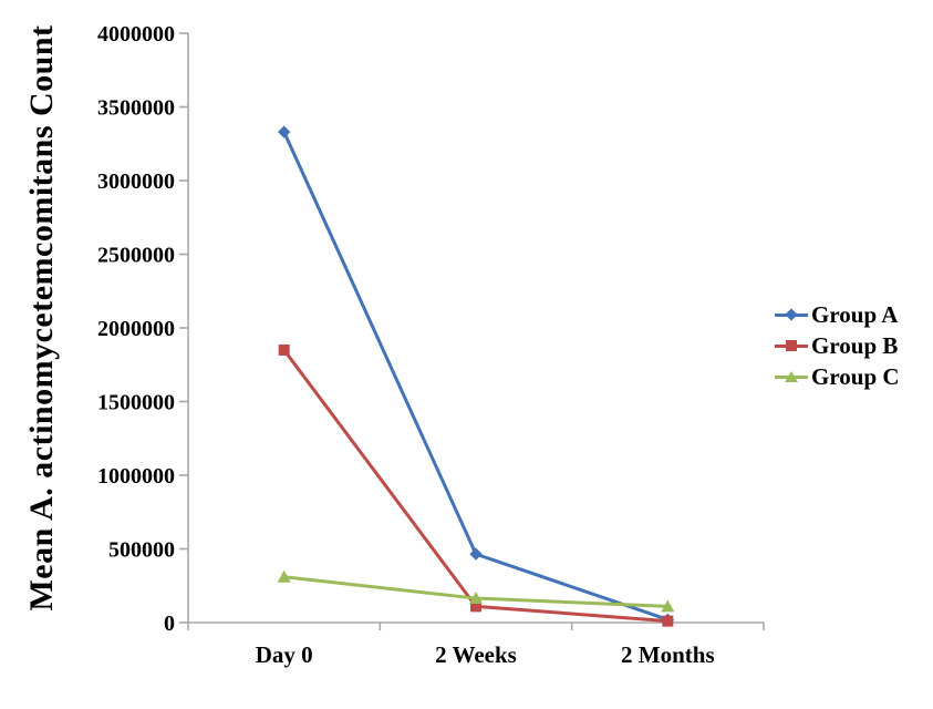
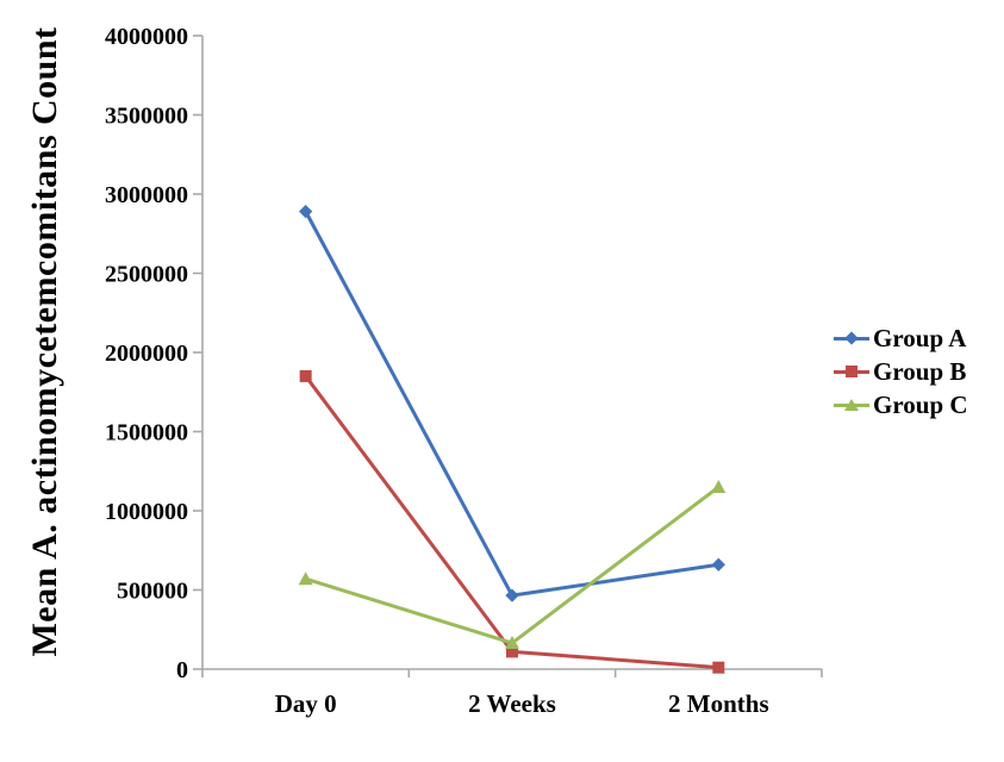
Group A/Day 0: 3330000 -> 2890000
Group C/Day 0: 310000 -> 570000
Group A/2 Months: 20000 -> 660000
Group C/2 Months: 110000 -> 1150000
